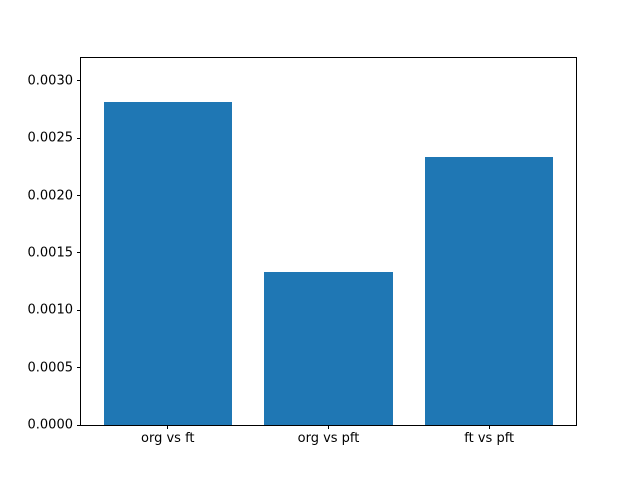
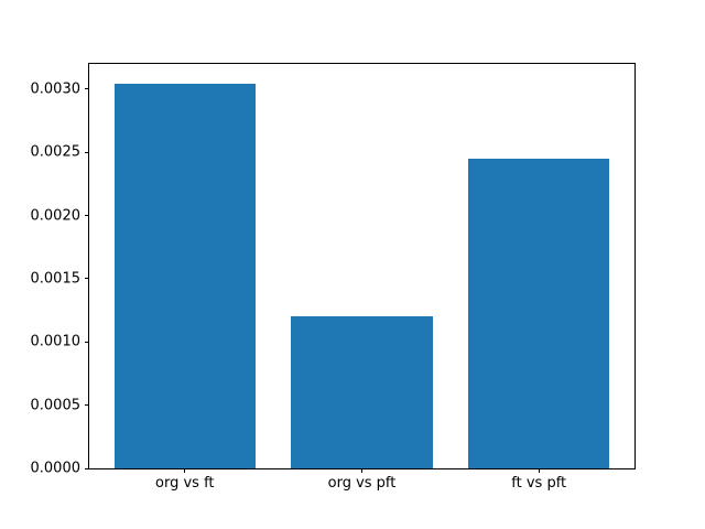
org vs ft: 0.00282 -> 0.00304
org vs pft: 0.00133 -> 0.00120
ft vs pft: 0.00234 -> 0.00245
